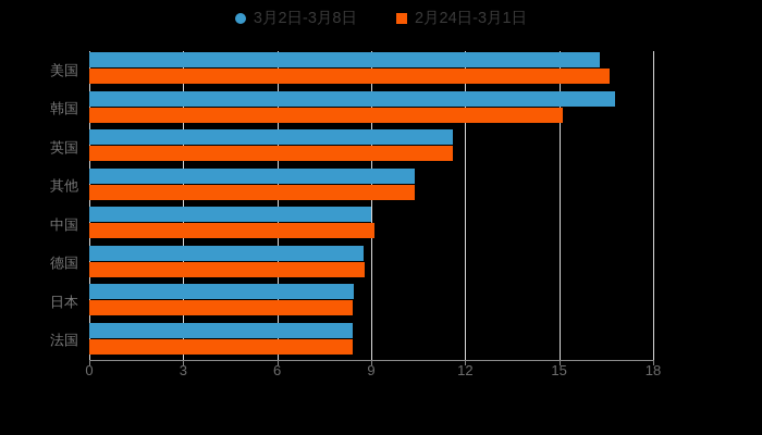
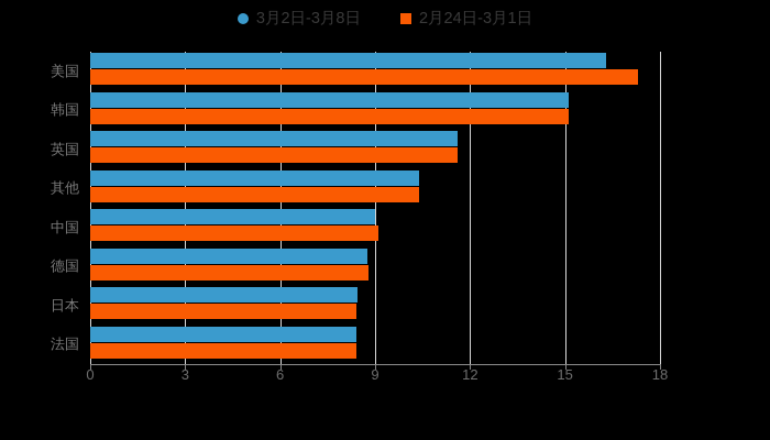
2月24日-3月1日/美国: 16.6 -> 17.3
3月2日-3月8日/韩国: 16.8 -> 15.1
